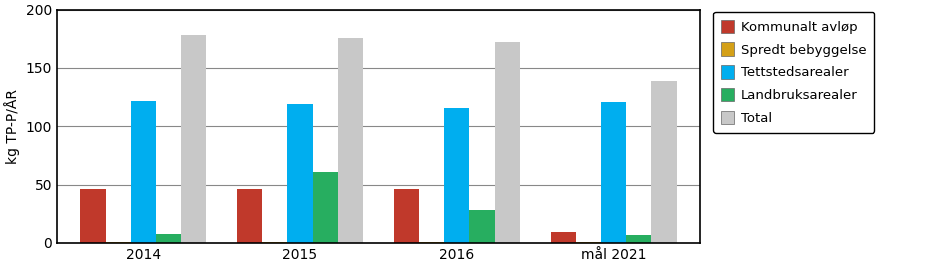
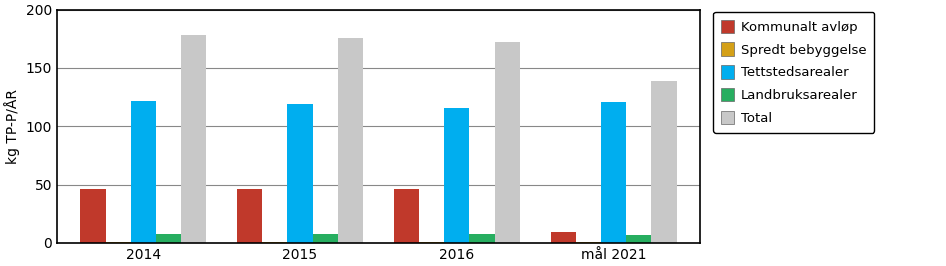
Landbruksarealer/2015: 61 -> 8
Landbruksarealer/2016: 28 -> 8
